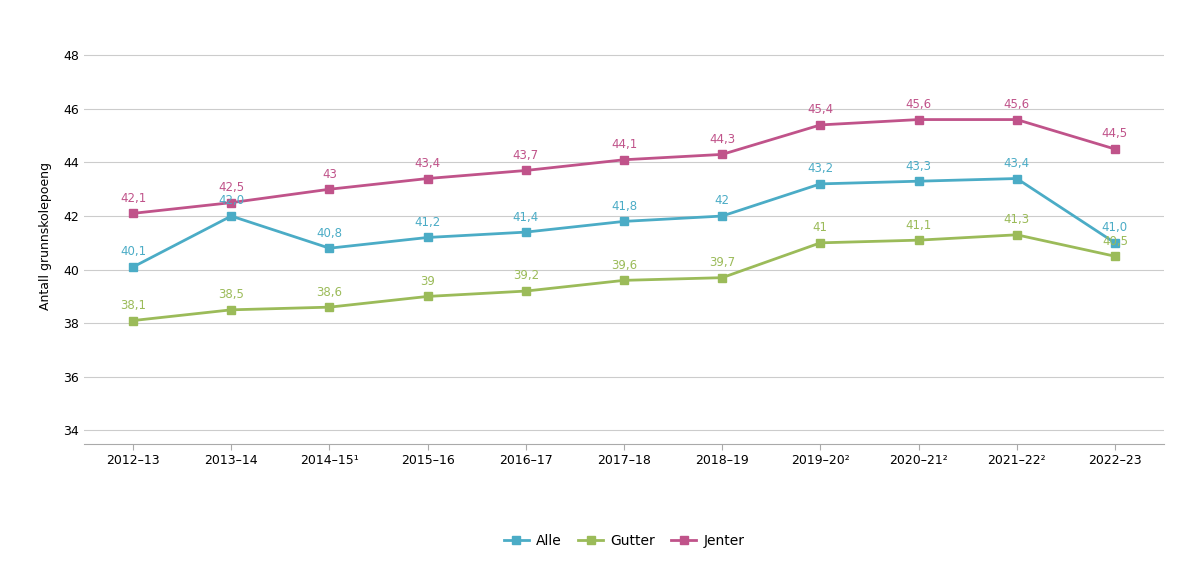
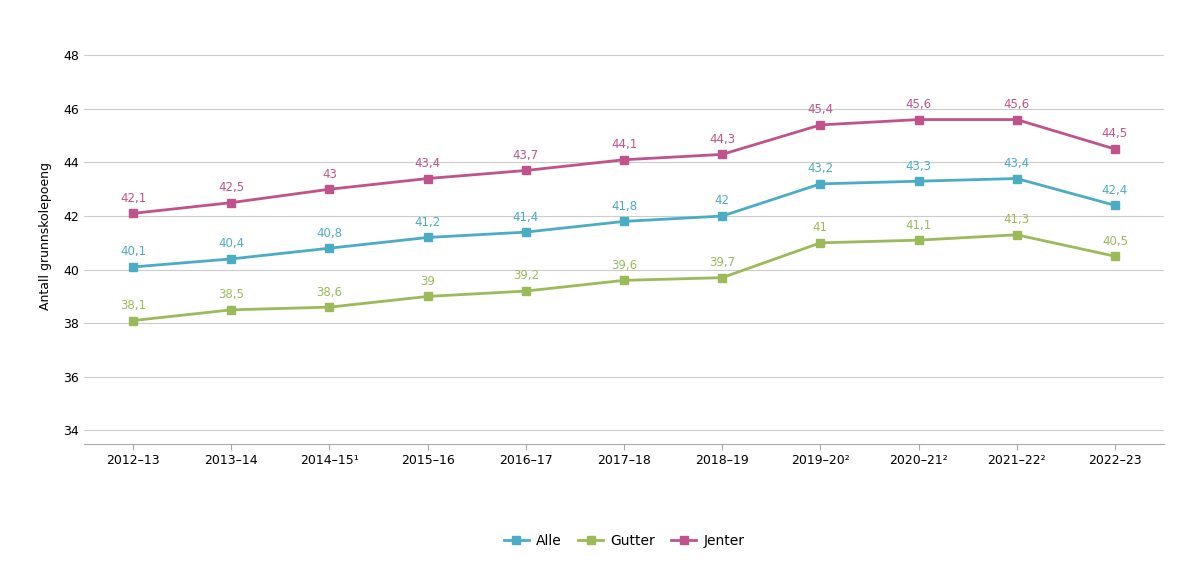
Alle/2013–14: 42,0 -> 40,4
Alle/2022–23: 41,0 -> 42,4
